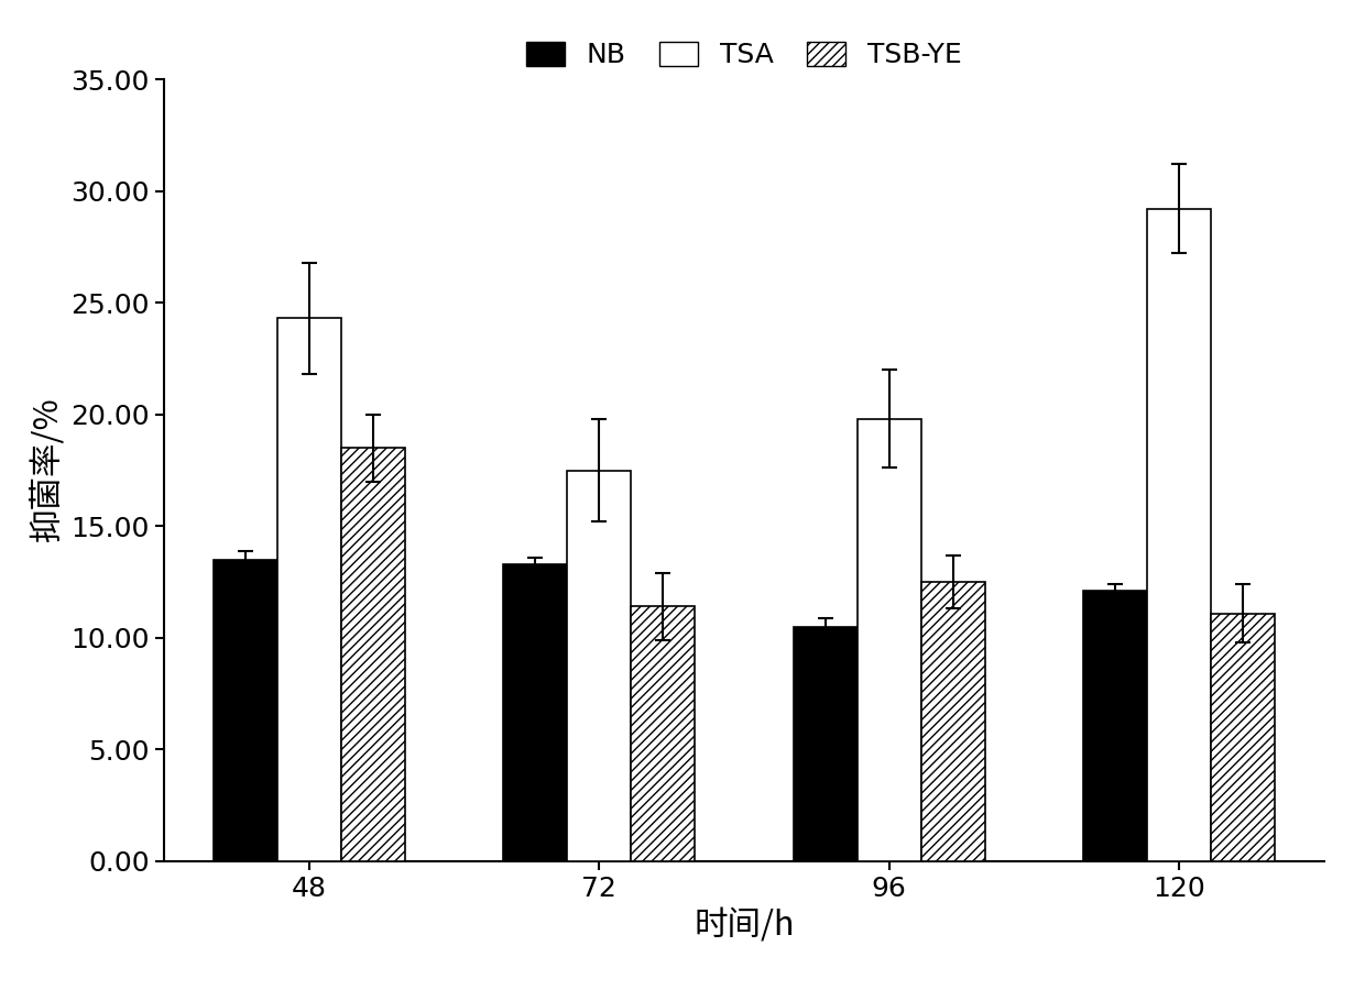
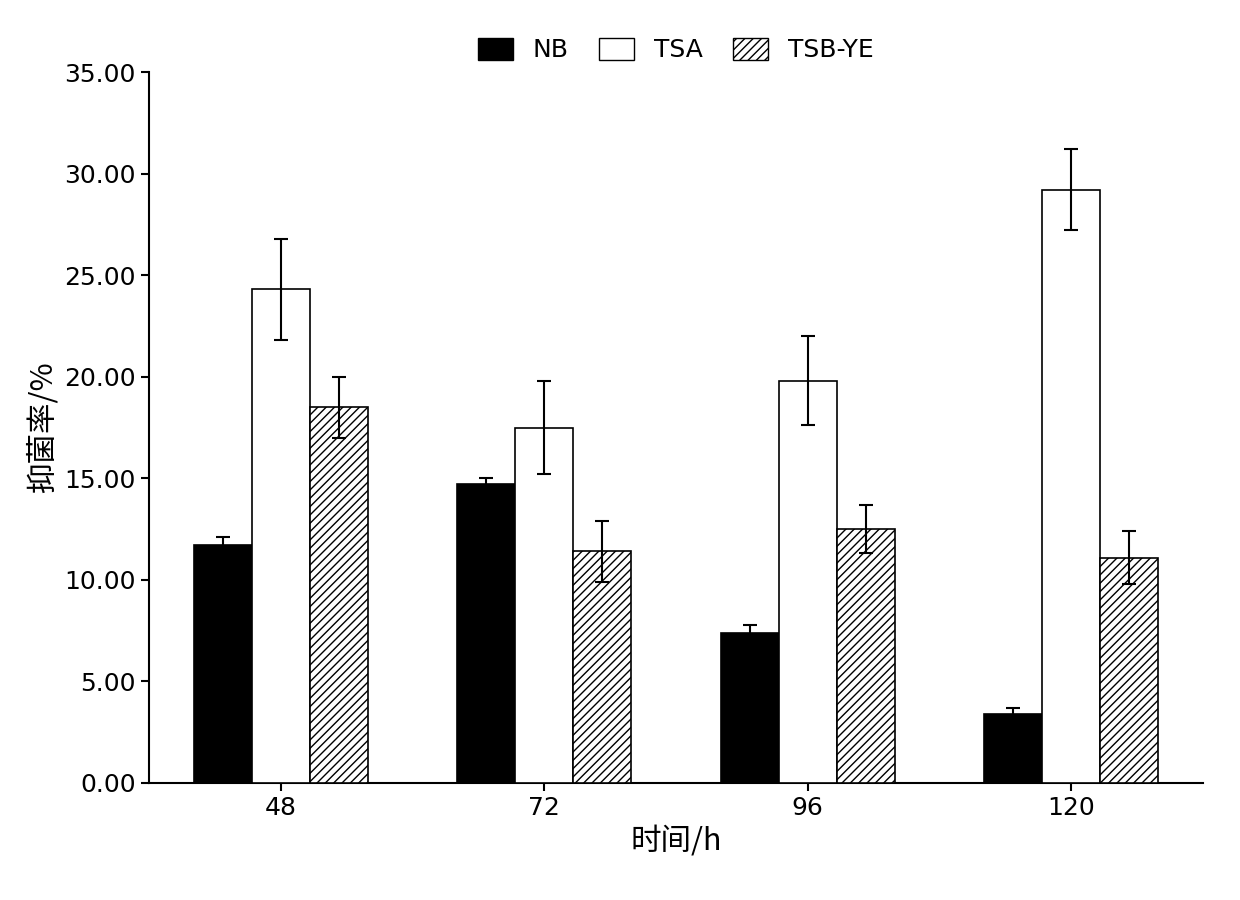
NB/48: 13.5 -> 11.7
NB/72: 13.3 -> 14.7
NB/96: 10.5 -> 7.4
NB/120: 12.1 -> 3.4
